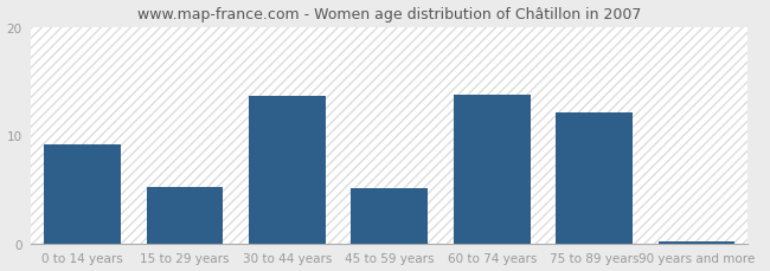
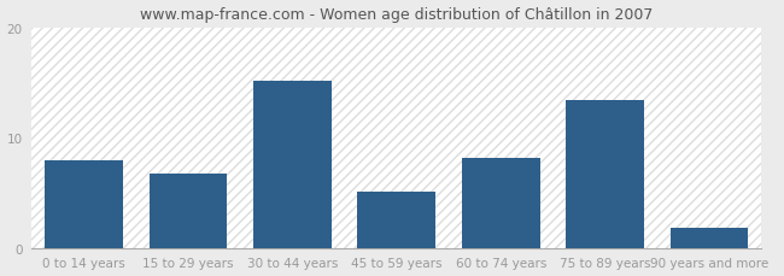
0 to 14 years: 9.2 -> 8.0
15 to 29 years: 5.2 -> 6.8
30 to 44 years: 13.7 -> 15.2
60 to 74 years: 13.8 -> 8.2
75 to 89 years: 12.1 -> 13.4
90 years and more: 0.2 -> 1.8
